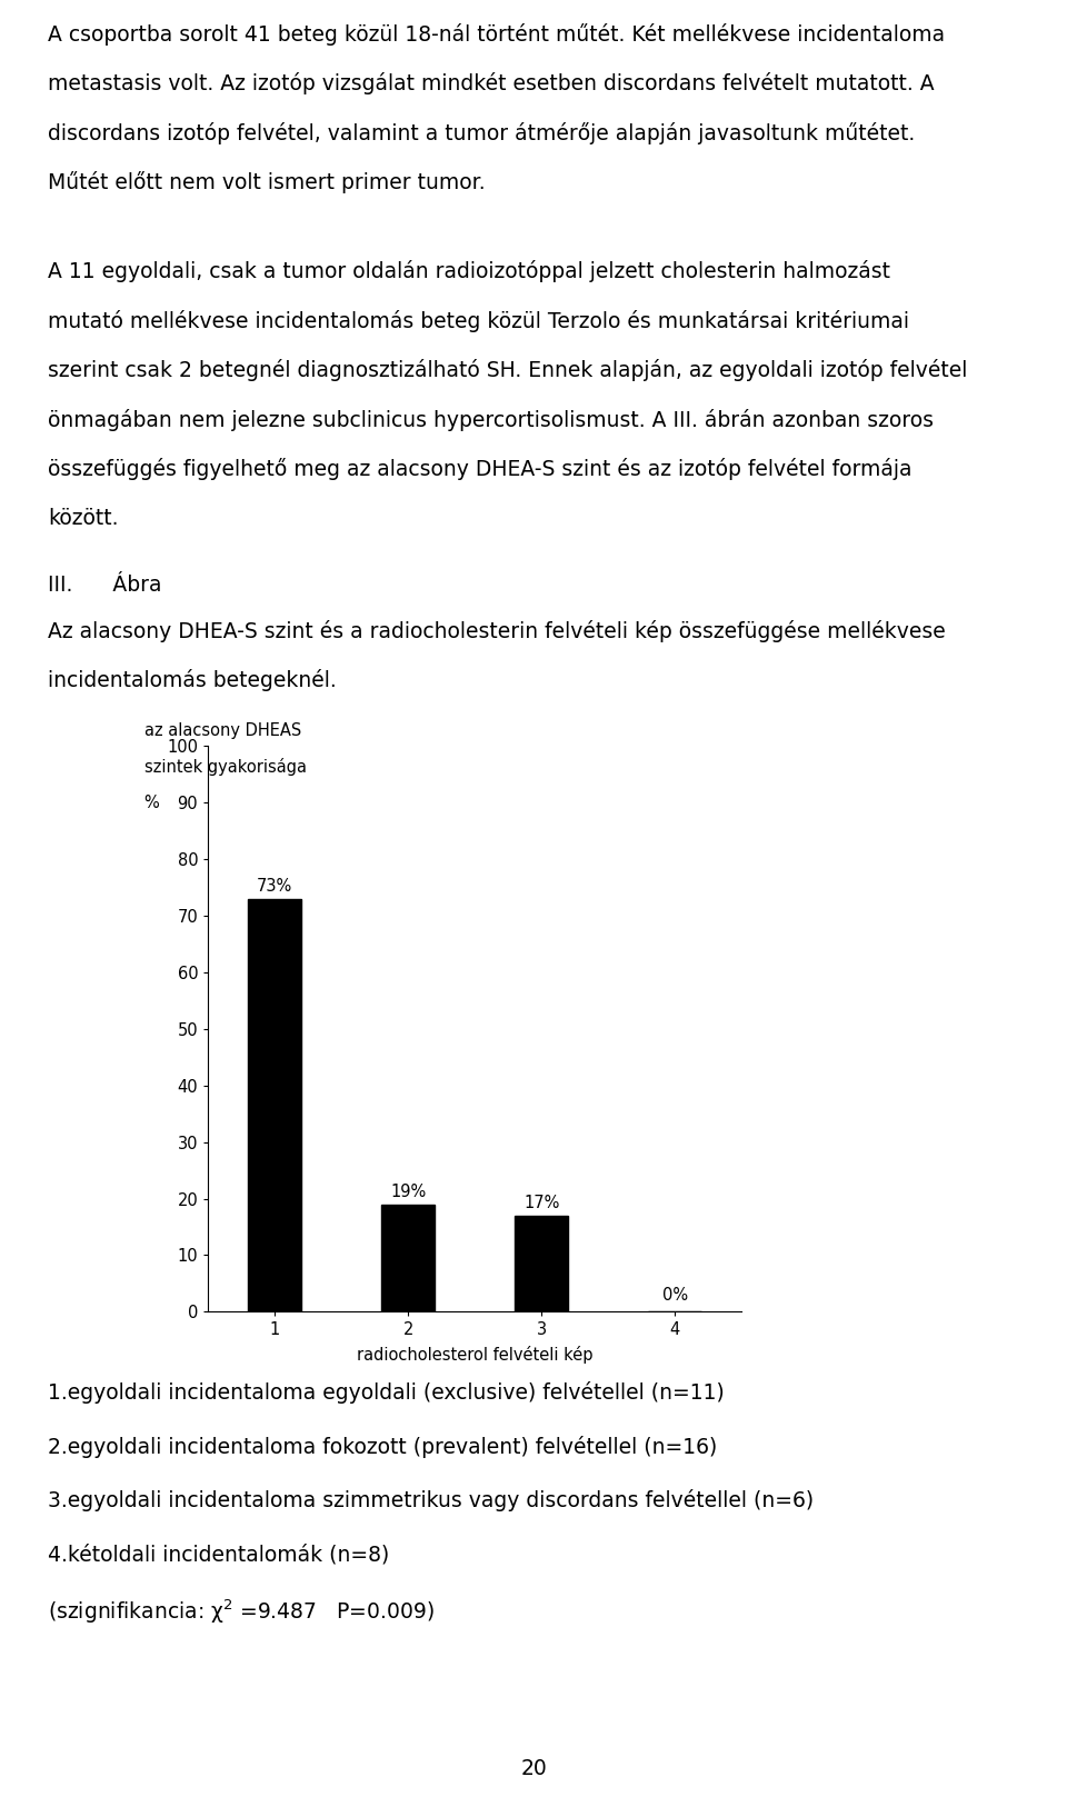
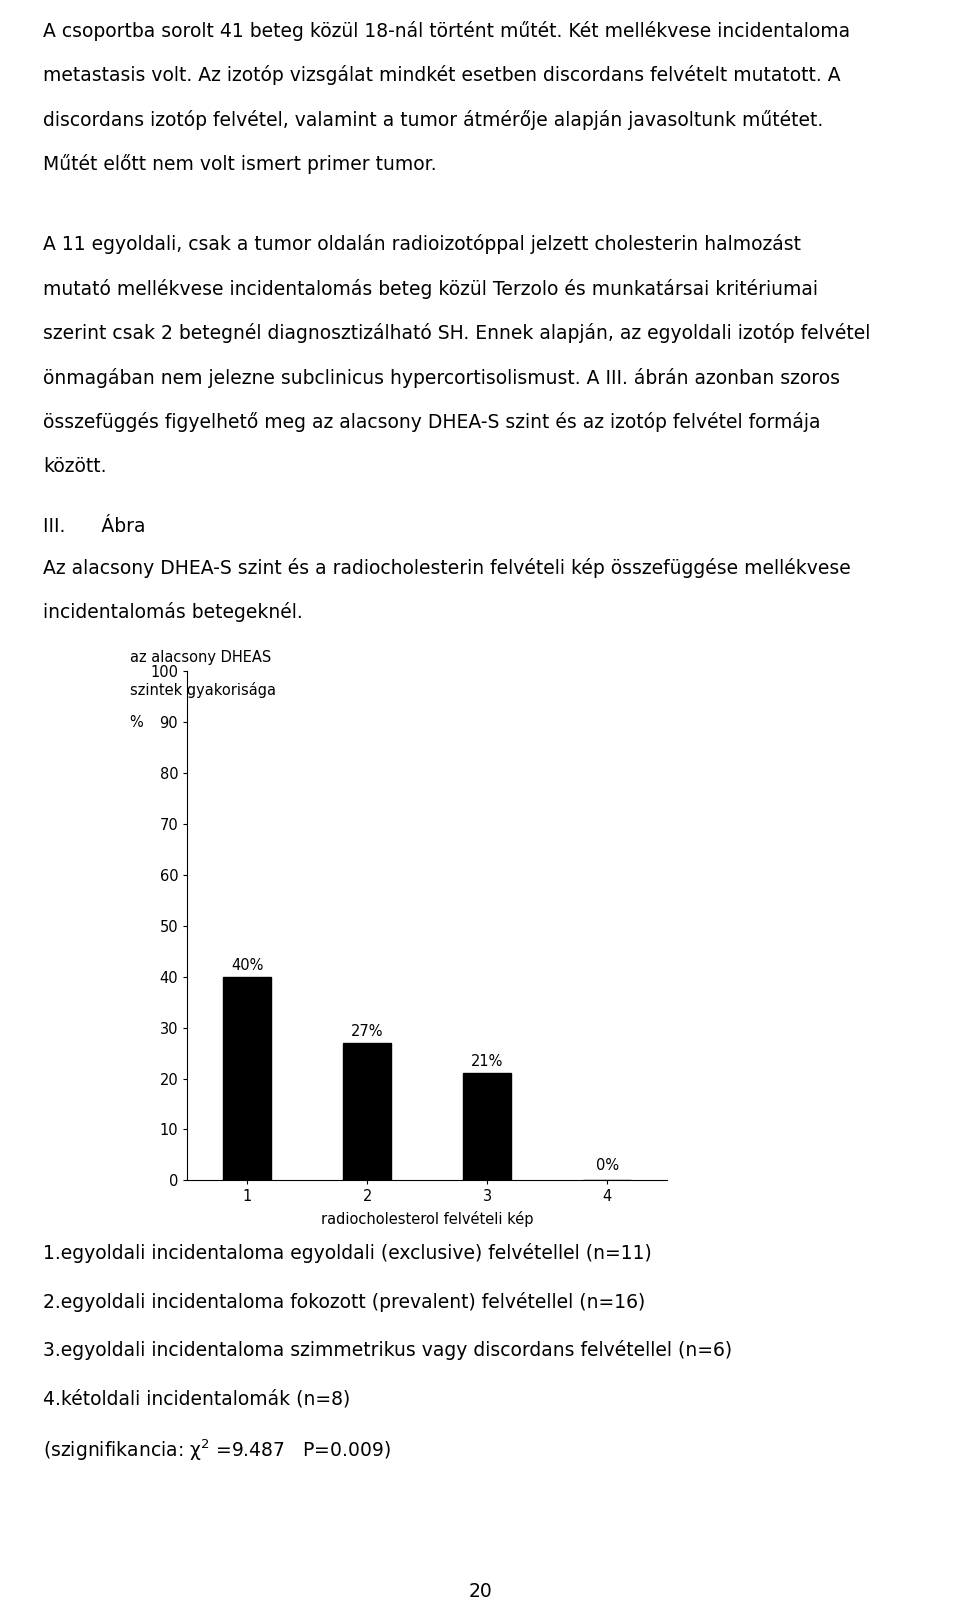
1: 73% -> 40%
2: 19% -> 27%
3: 17% -> 21%
